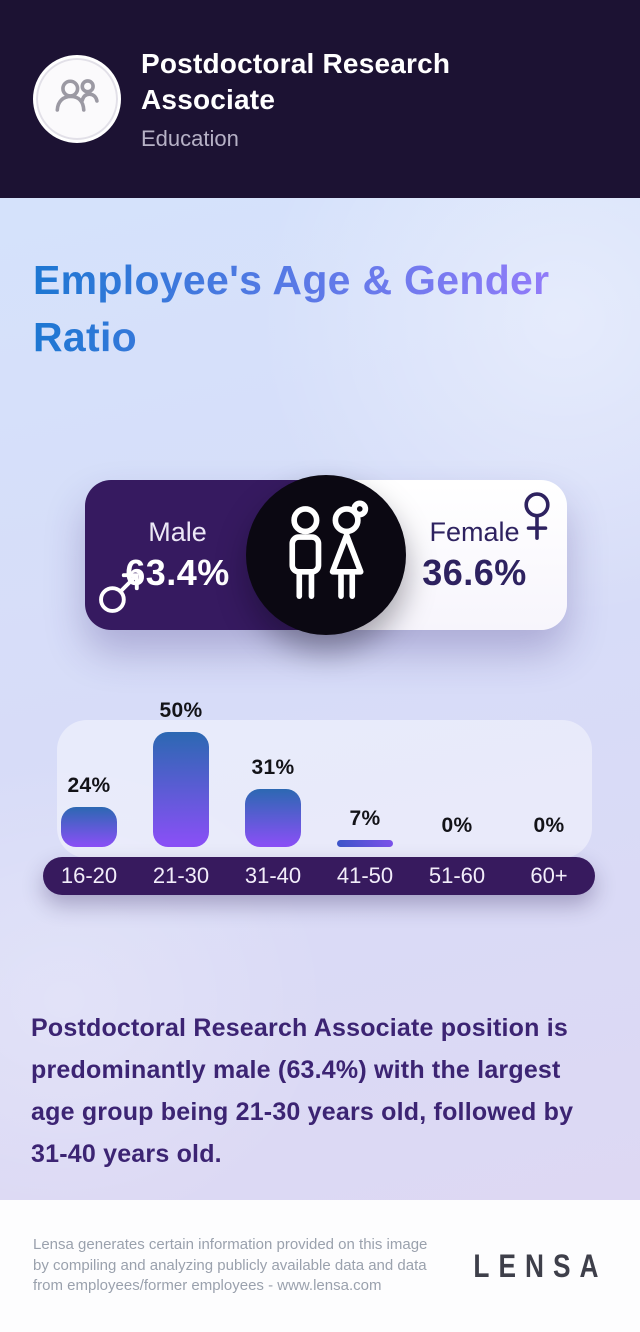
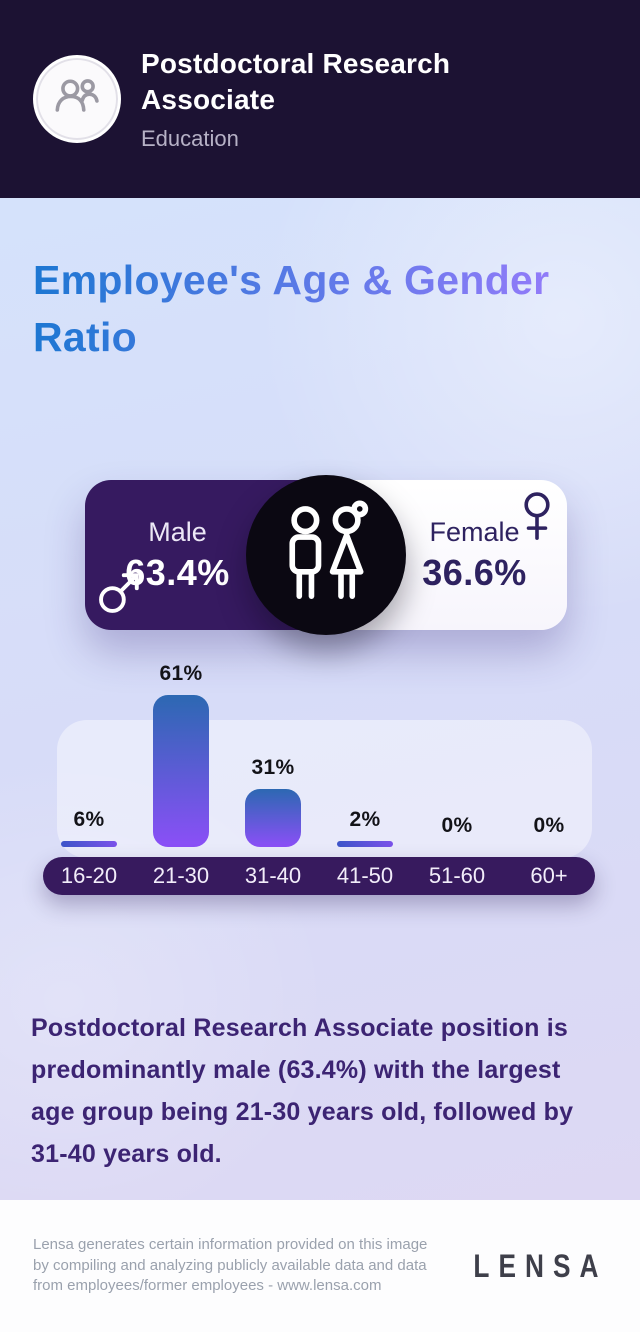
16-20: 24% -> 6%
21-30: 50% -> 61%
41-50: 7% -> 2%
